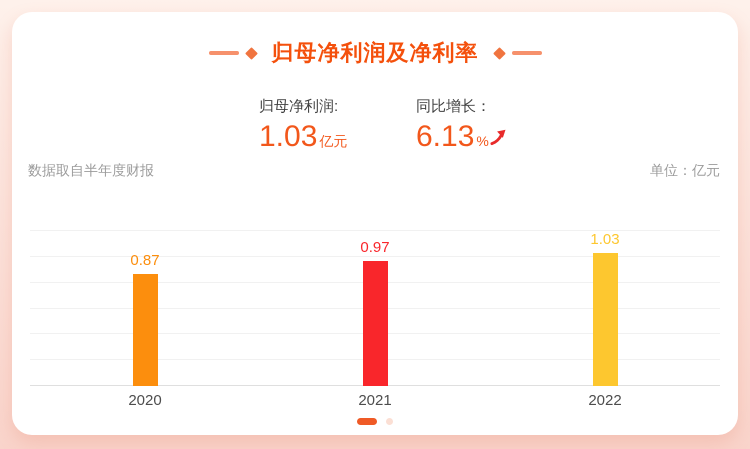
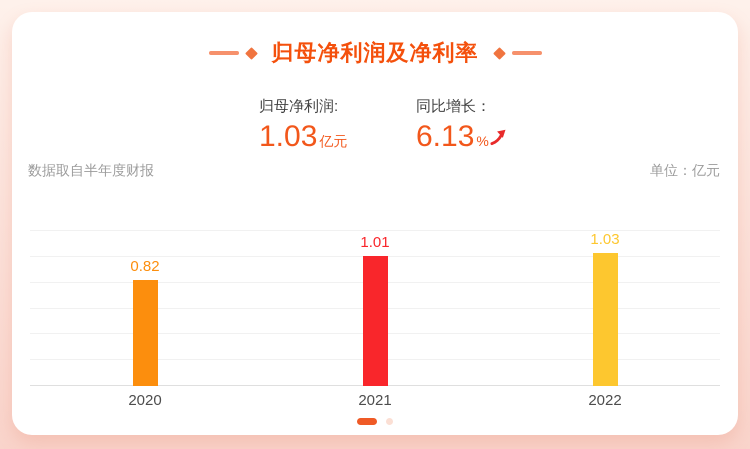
2020: 0.87 -> 0.82
2021: 0.97 -> 1.01
